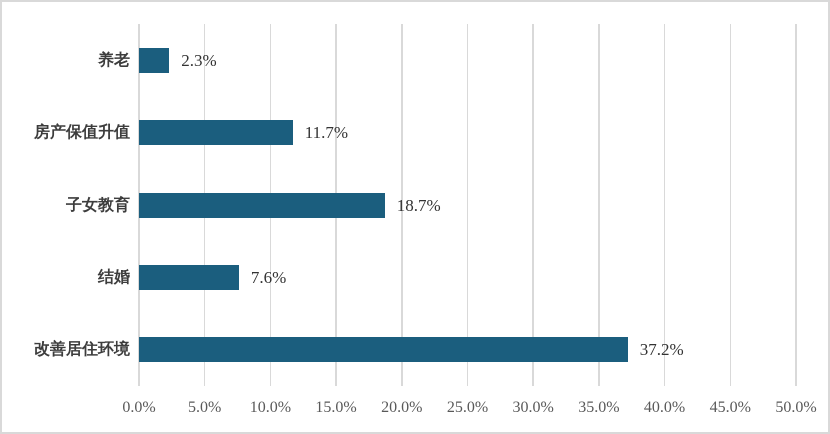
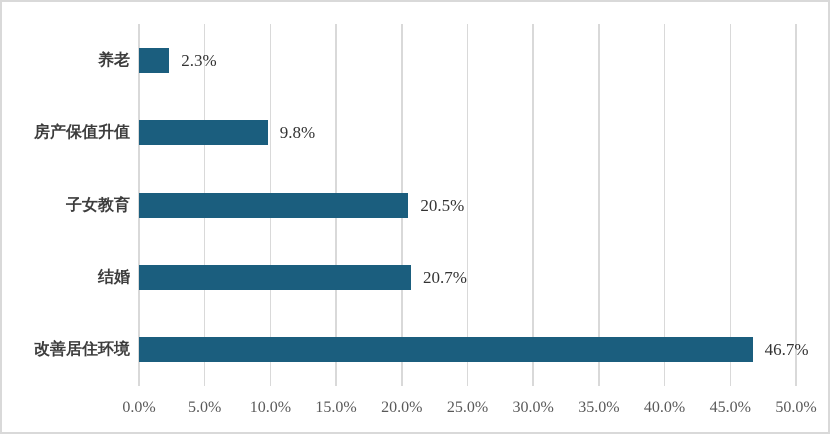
房产保值升值: 11.7% -> 9.8%
子女教育: 18.7% -> 20.5%
结婚: 7.6% -> 20.7%
改善居住环境: 37.2% -> 46.7%
